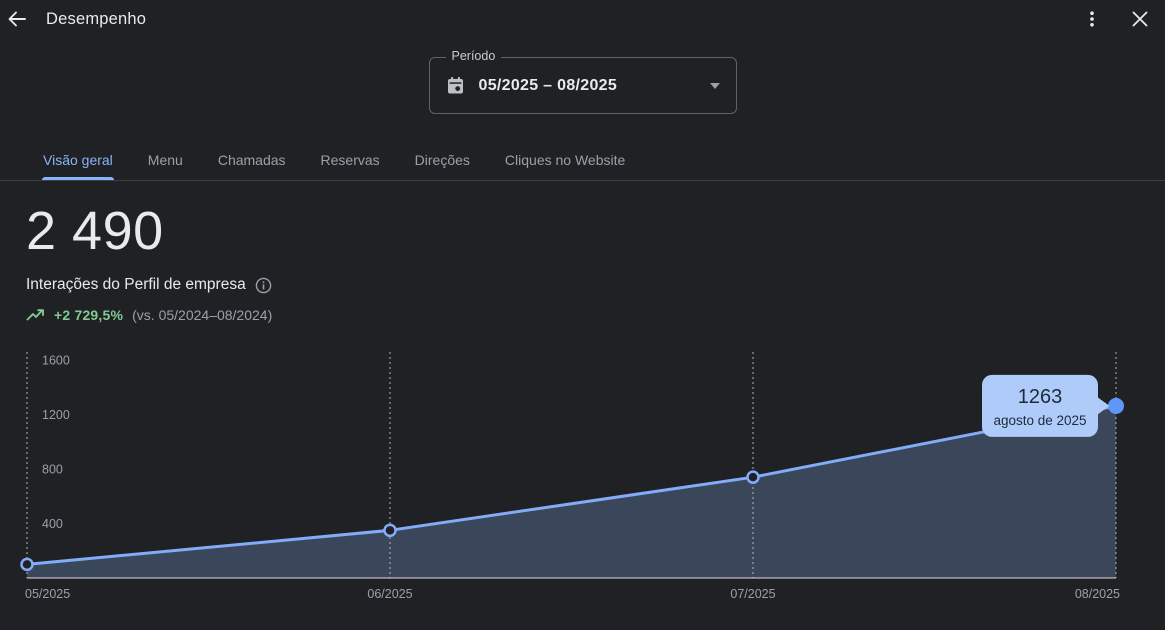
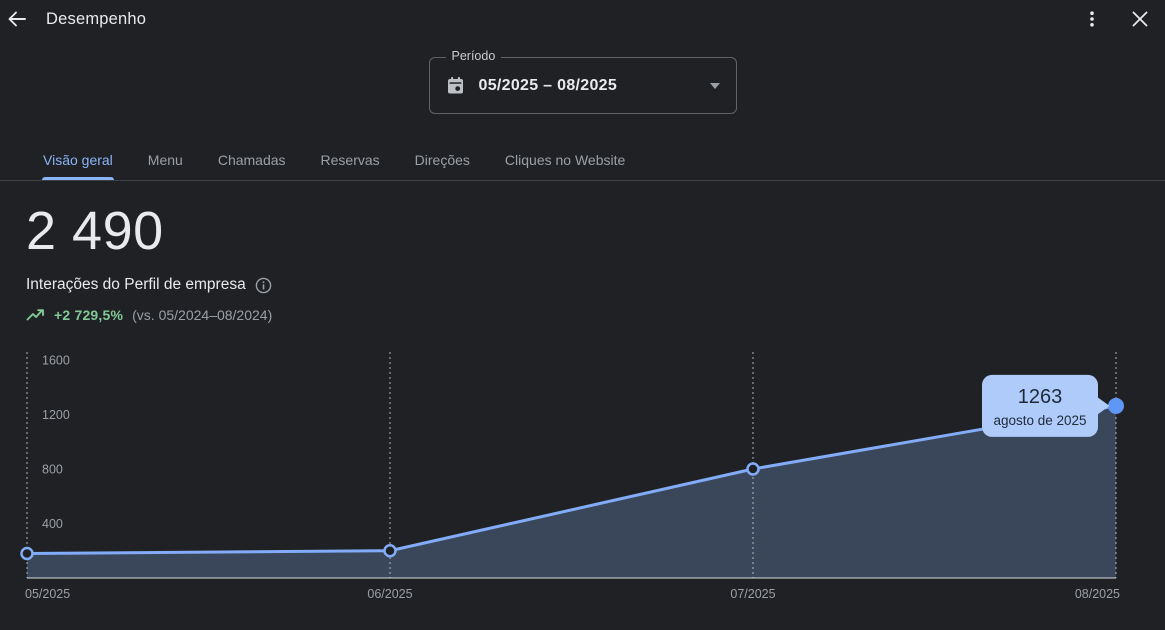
05/2025: 100 -> 180
06/2025: 350 -> 200
07/2025: 740 -> 800
